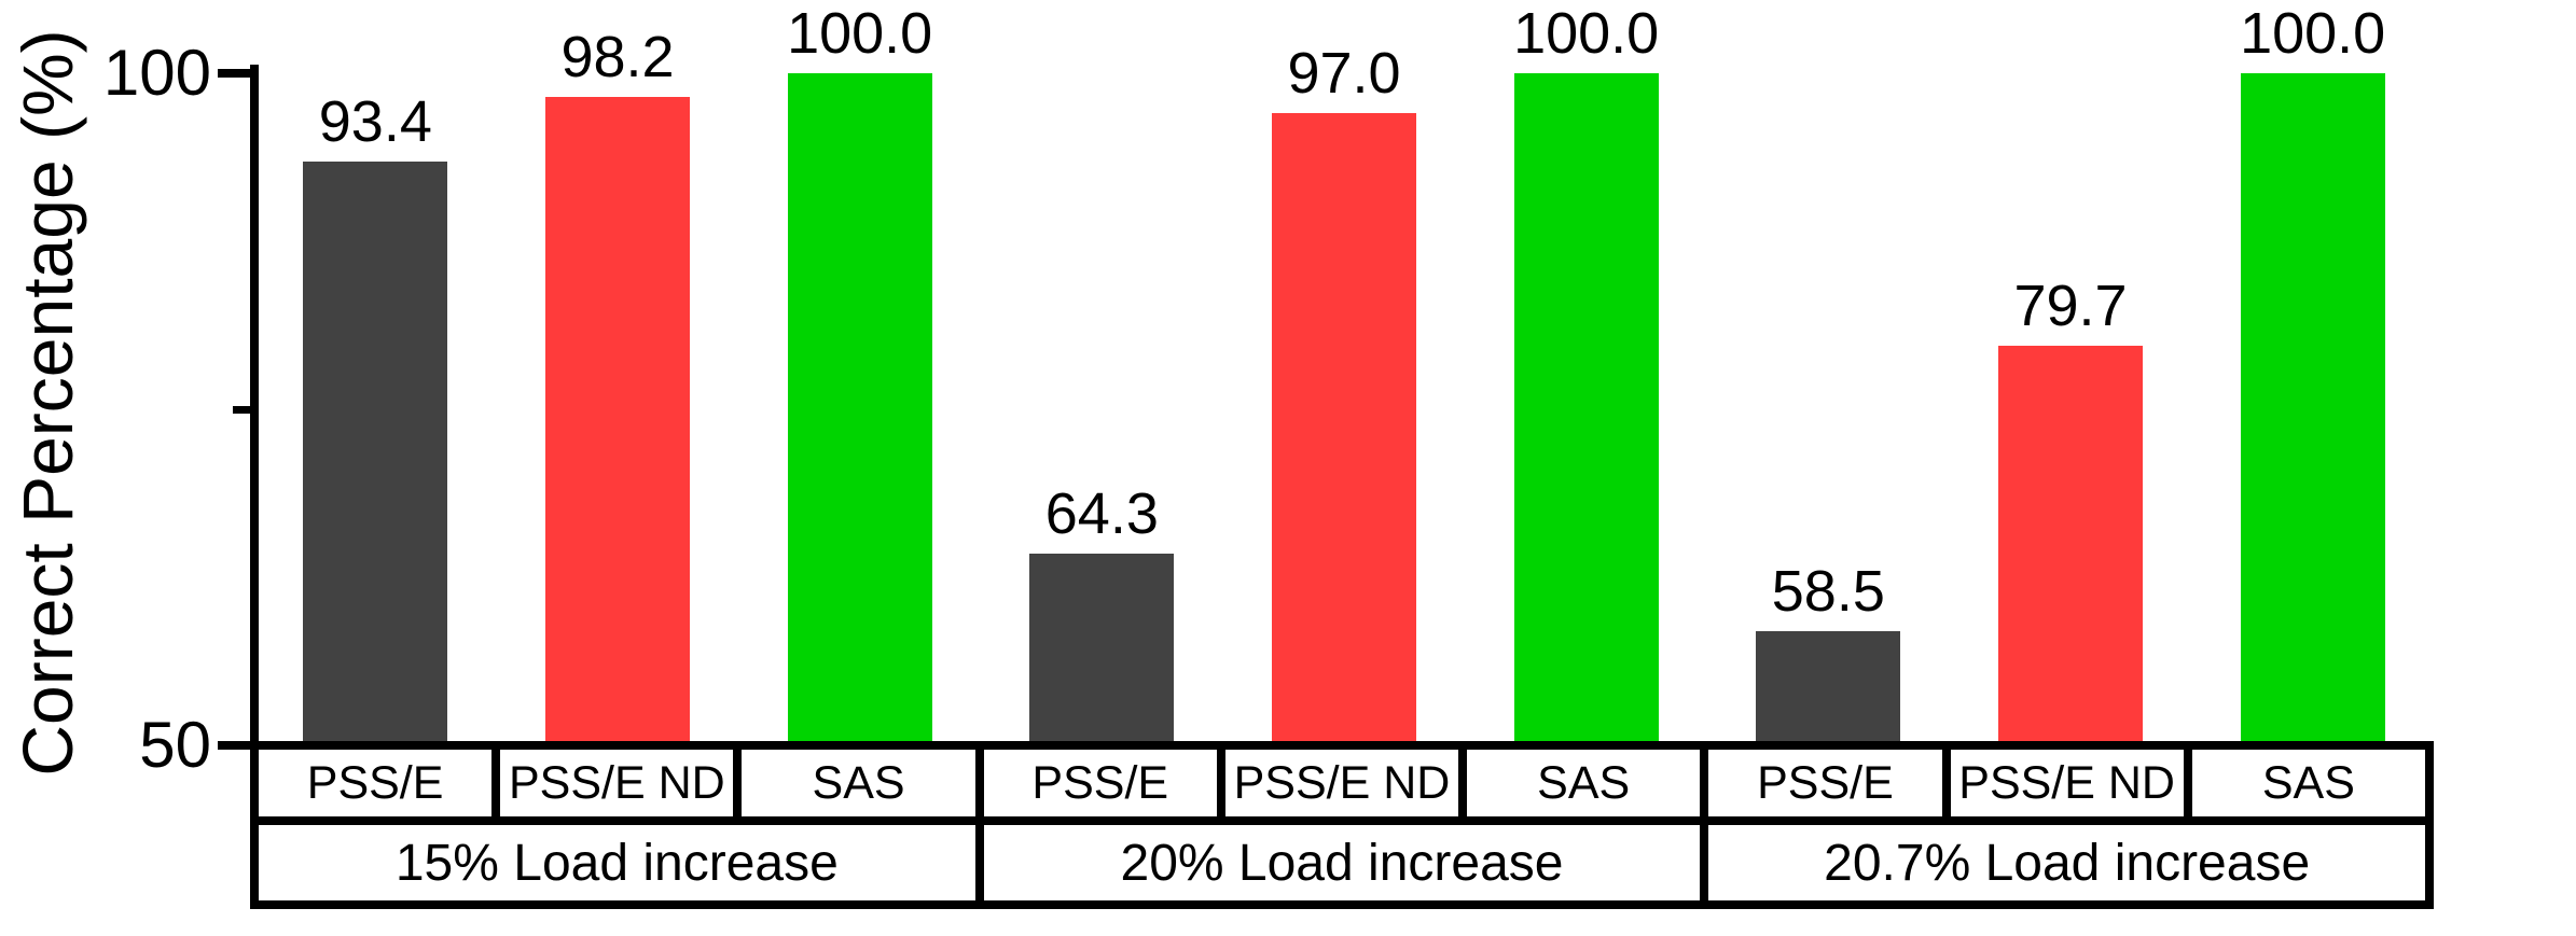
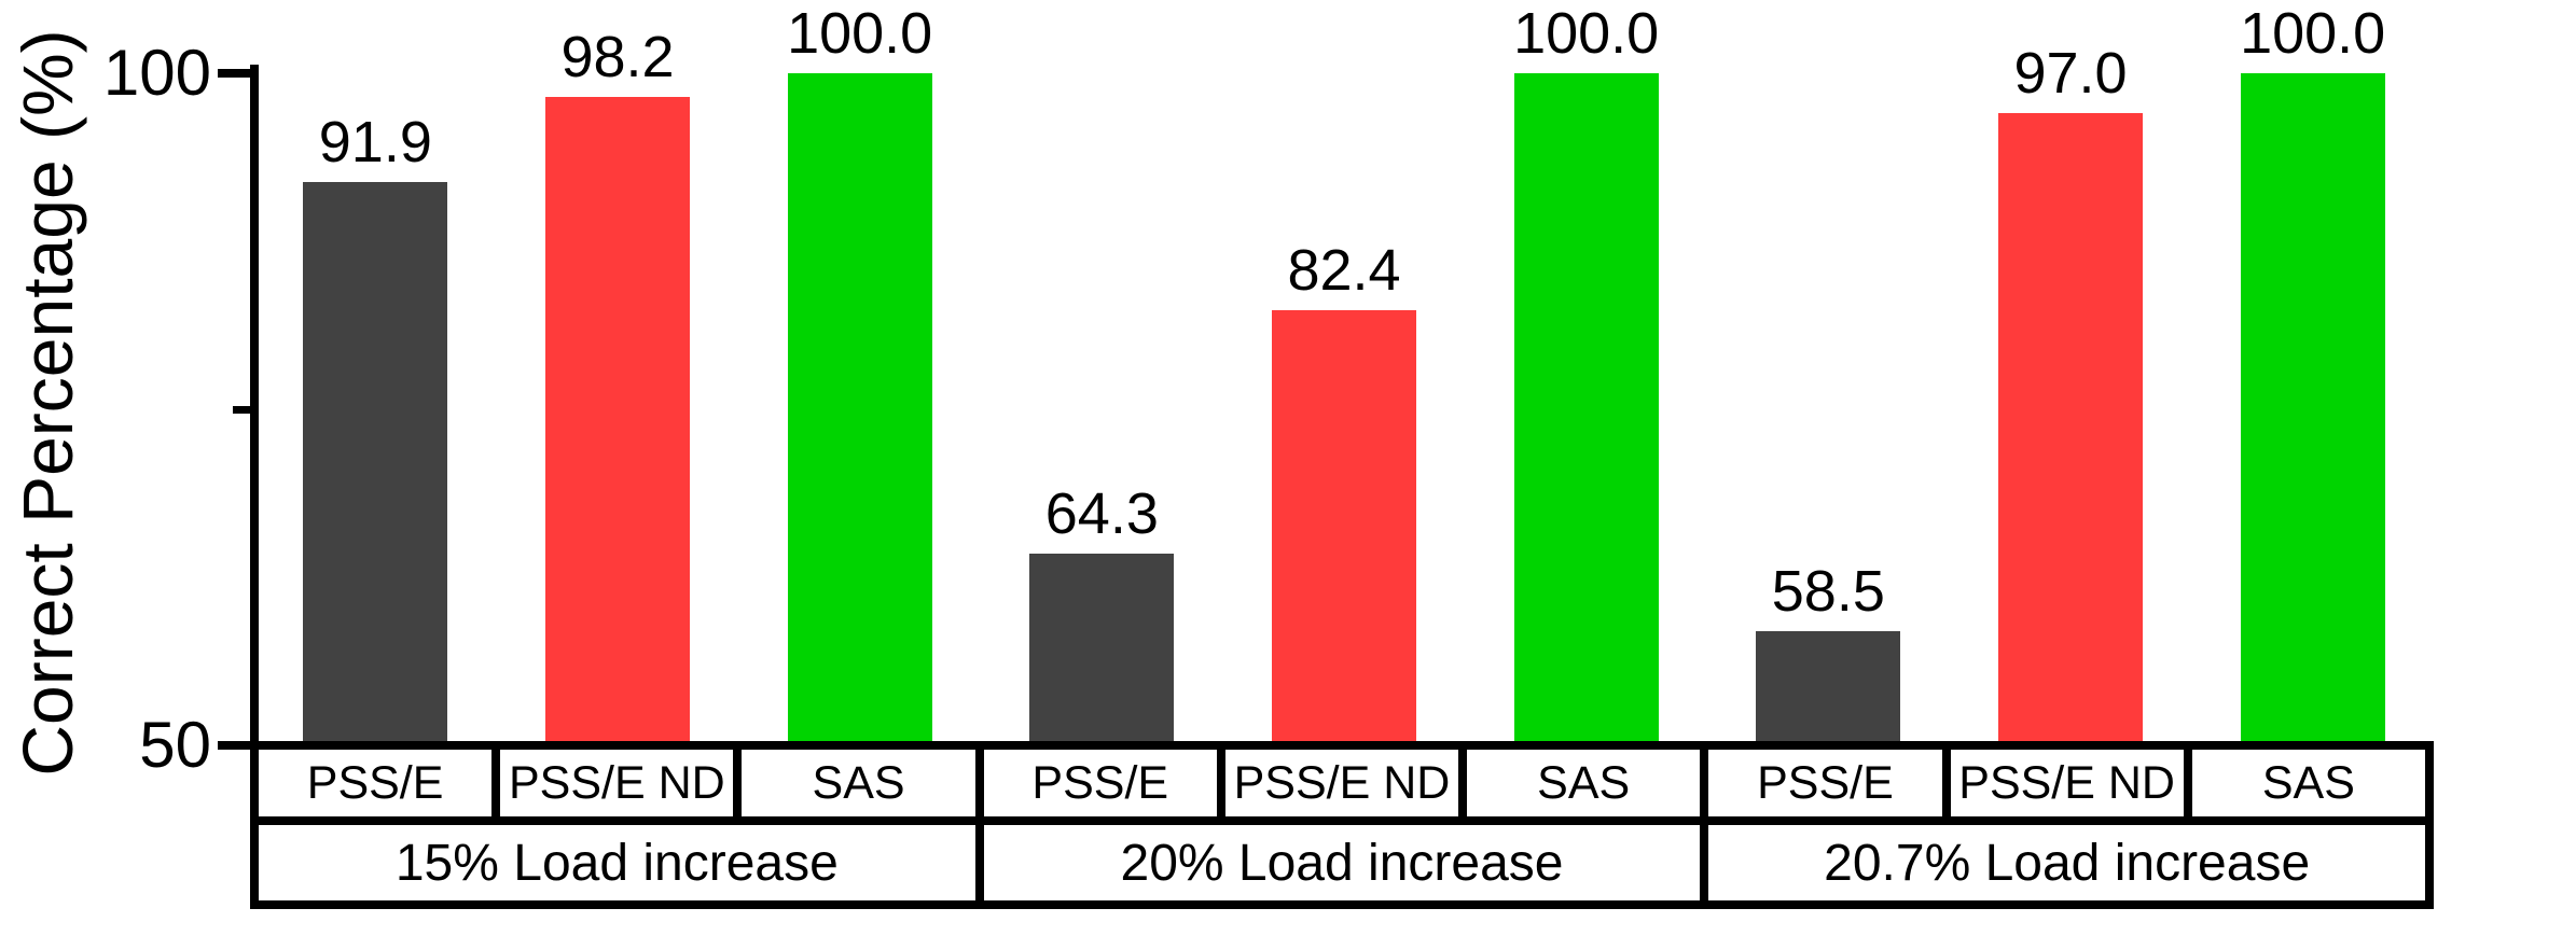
PSS/E/15% Load increase: 93.4 -> 91.9
PSS/E ND/20% Load increase: 97.0 -> 82.4
PSS/E ND/20.7% Load increase: 79.7 -> 97.0
